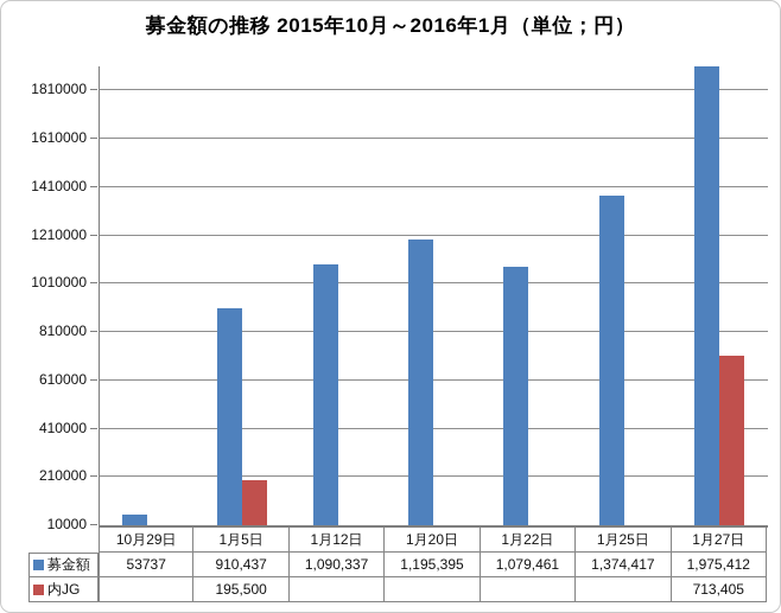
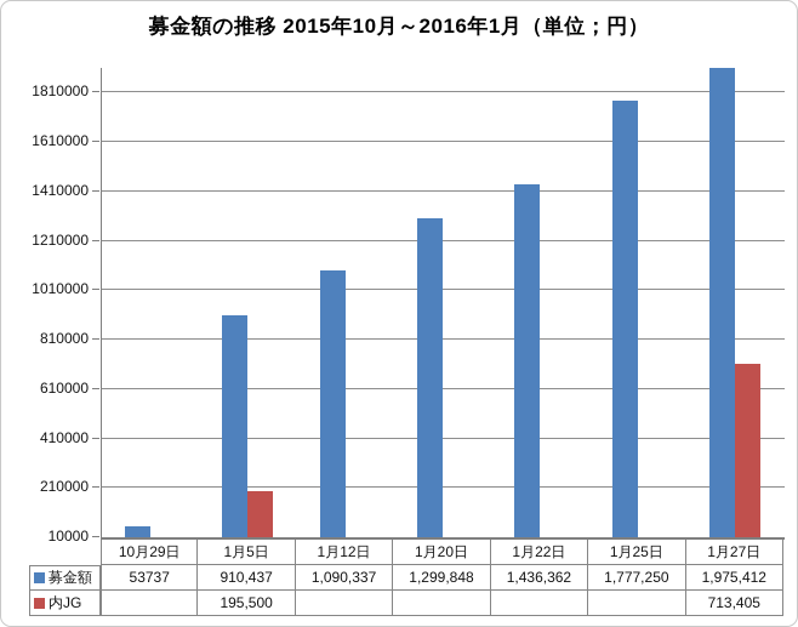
募金額/1月20日: 1,195,395 -> 1,299,848
募金額/1月22日: 1,079,461 -> 1,436,362
募金額/1月25日: 1,374,417 -> 1,777,250
